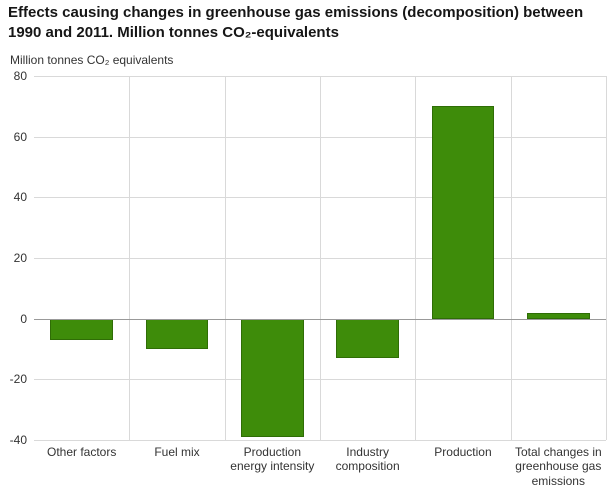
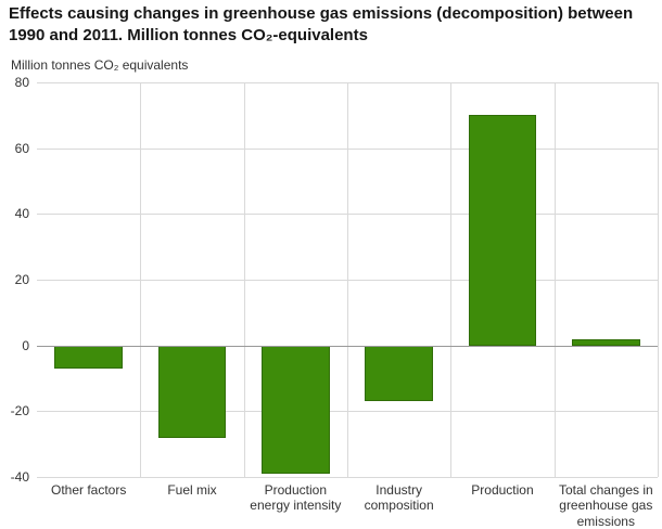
Fuel mix: -10 -> -28
Industry composition: -13 -> -17
